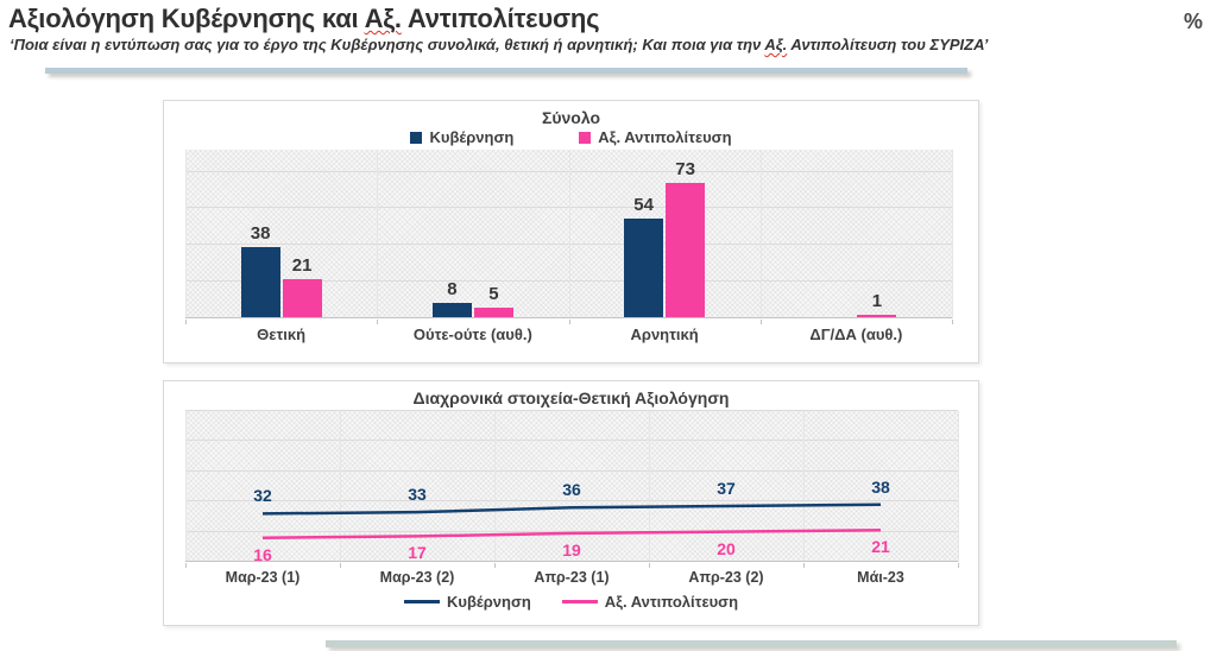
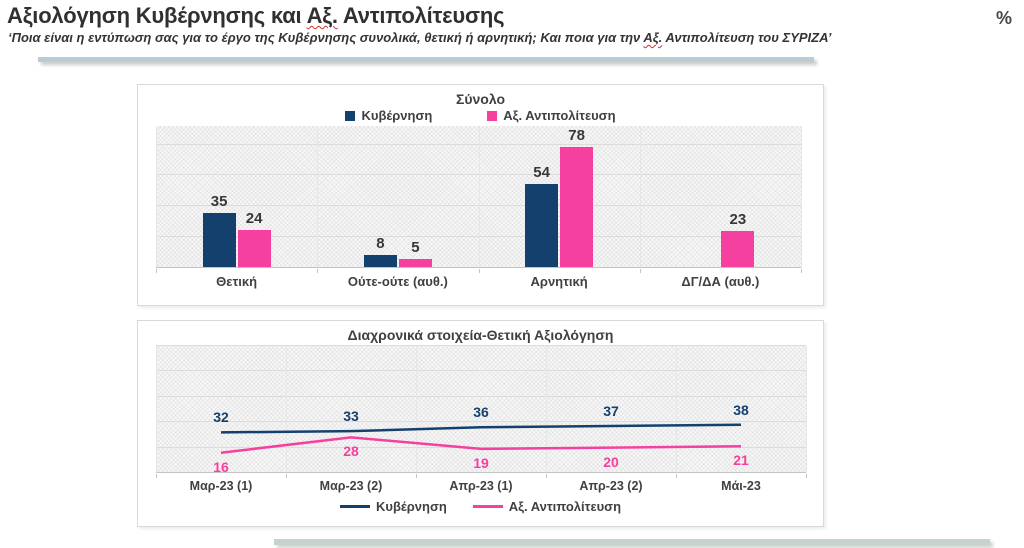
Σύνολο/Κυβέρνηση/Θετική: 38 -> 35
Σύνολο/Αξ. Αντιπολίτευση/Θετική: 21 -> 24
Σύνολο/Αξ. Αντιπολίτευση/Αρνητική: 73 -> 78
Σύνολο/Αξ. Αντιπολίτευση/ΔΓ/ΔΑ (αυθ.): 1 -> 23
Διαχρονικά στοιχεία-Θετική Αξιολόγηση/Αξ. Αντιπολίτευση/Μαρ-23 (2): 17 -> 28
